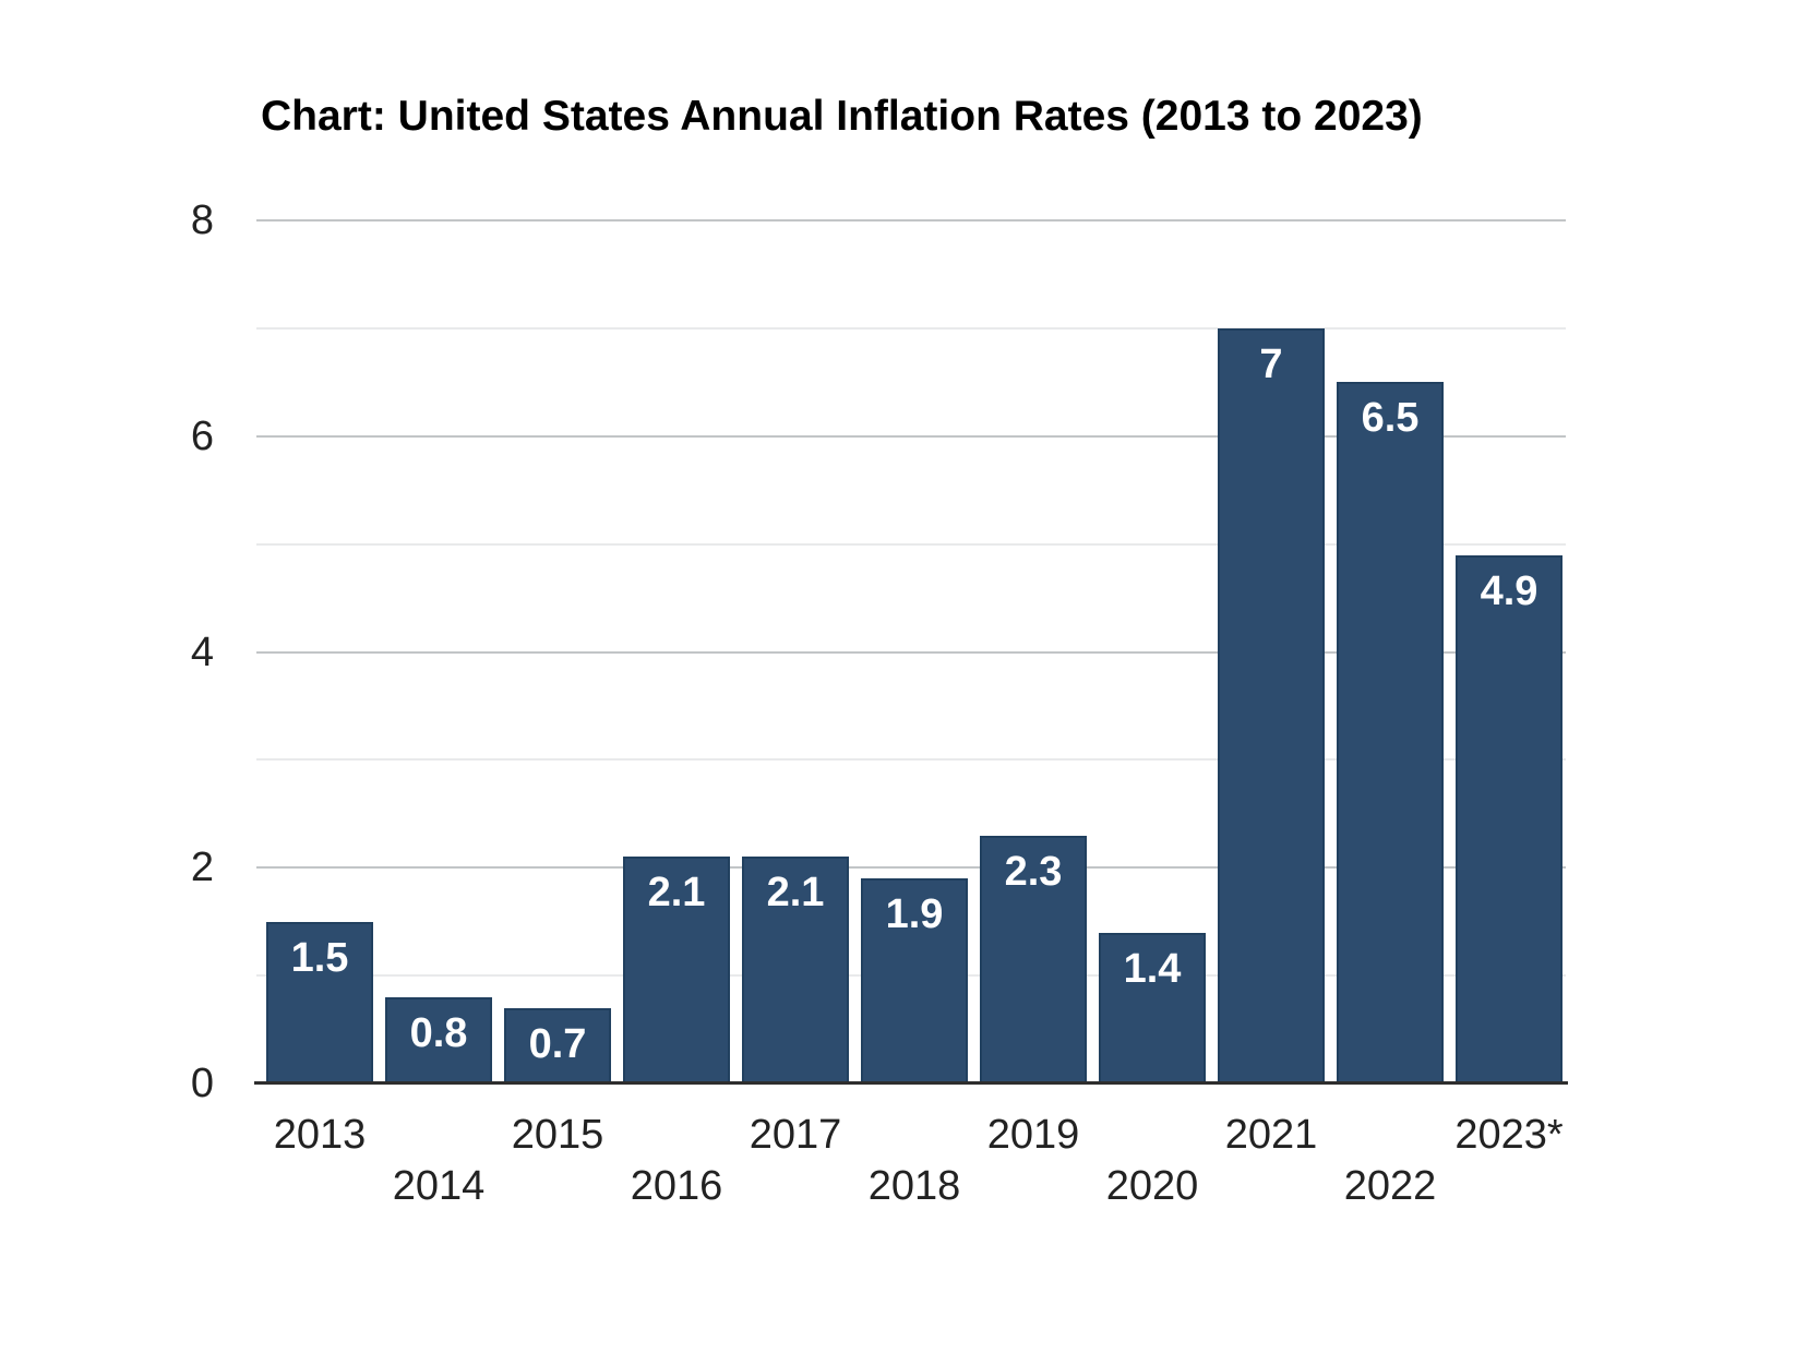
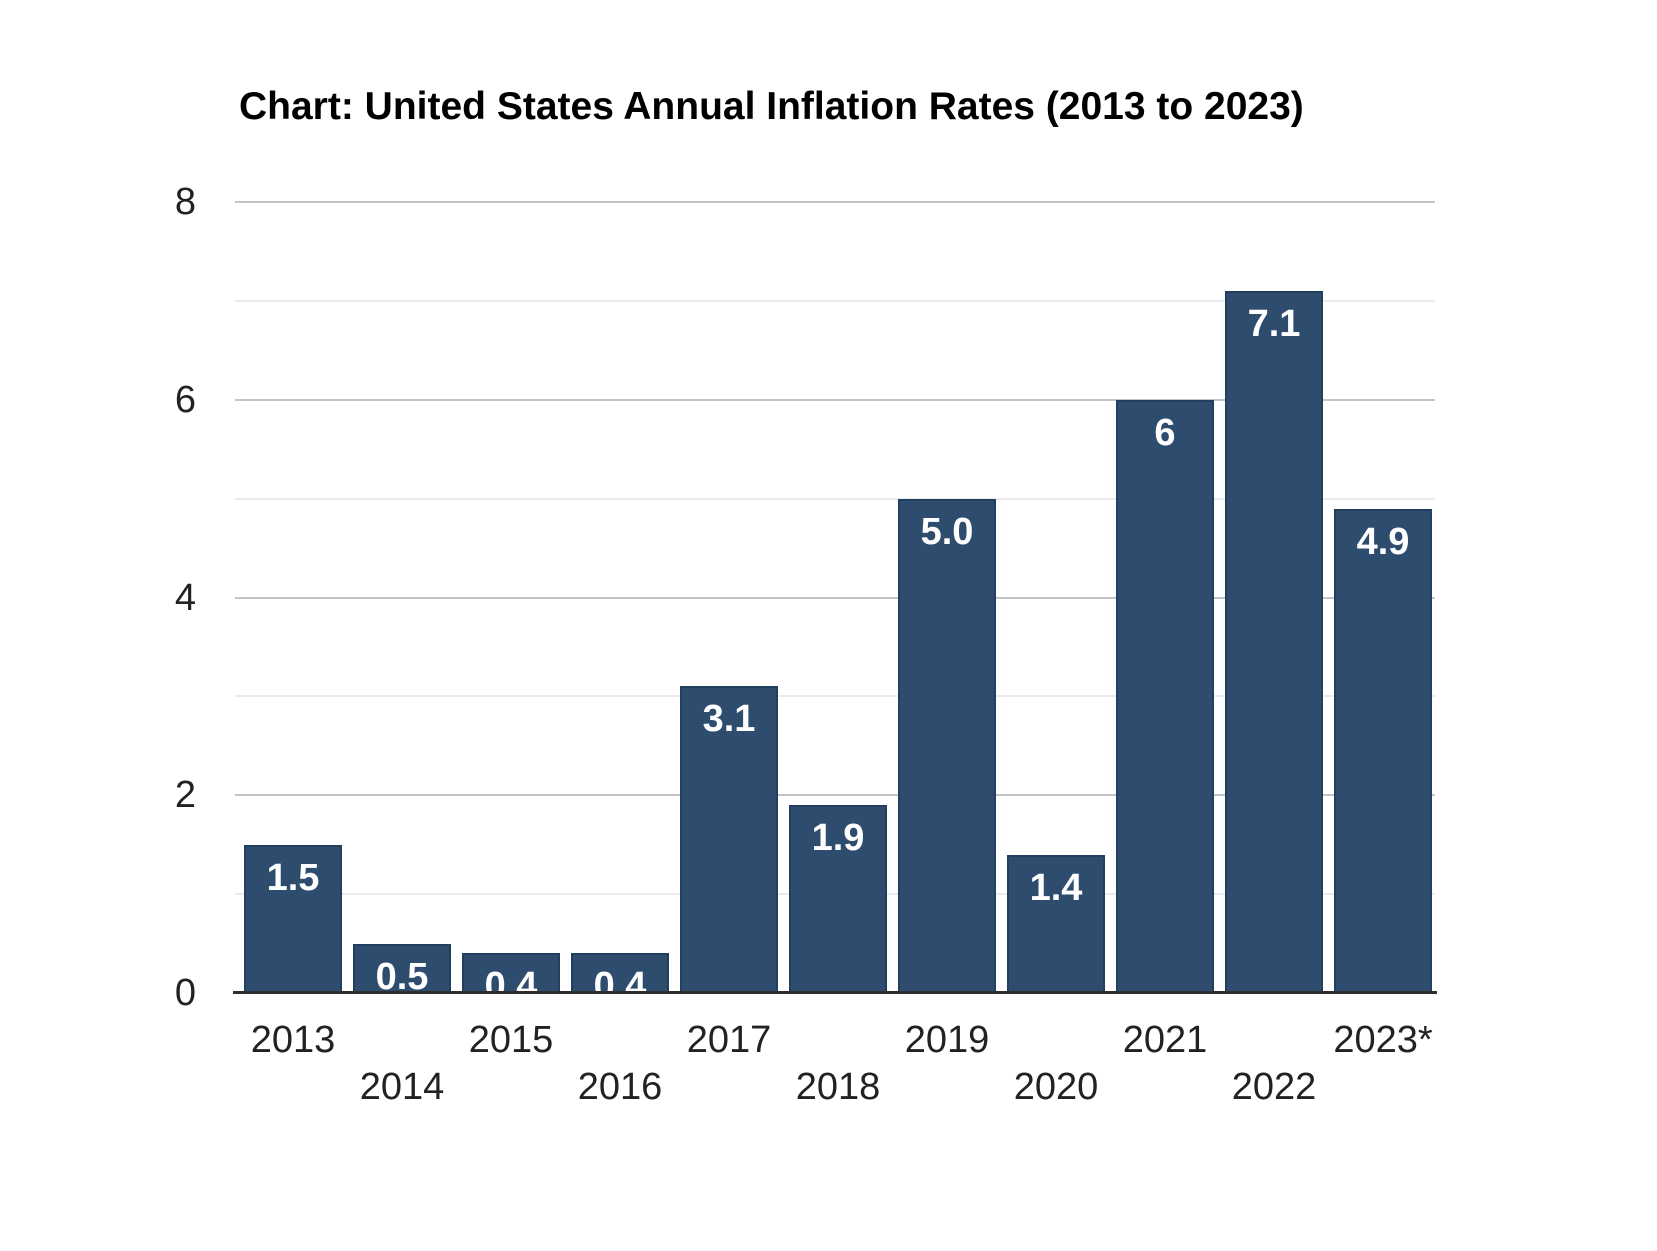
2014: 0.8 -> 0.5
2015: 0.7 -> 0.4
2016: 2.1 -> 0.4
2017: 2.1 -> 3.1
2019: 2.3 -> 5.0
2021: 7 -> 6
2022: 6.5 -> 7.1
